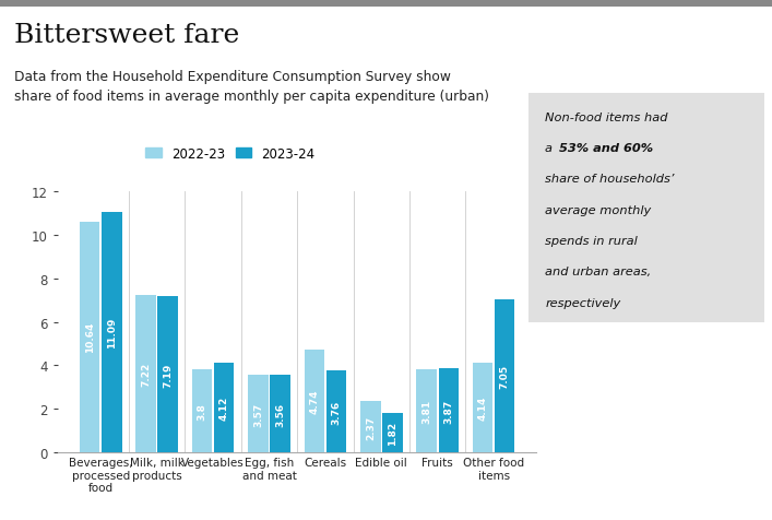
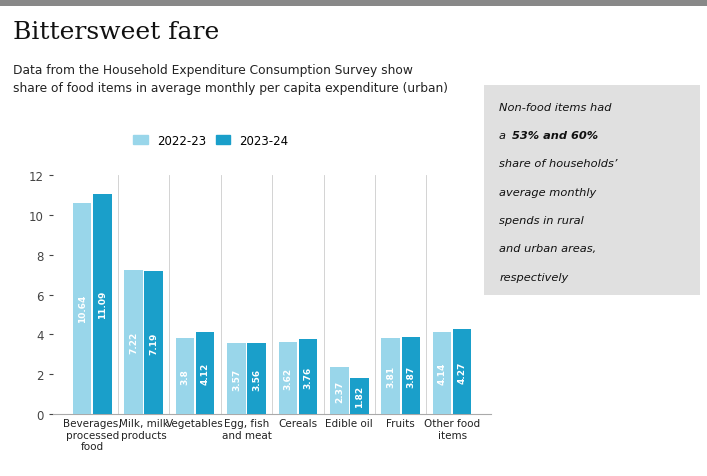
2022-23/Cereals: 4.74 -> 3.62
2023-24/Other food items: 7.05 -> 4.27
